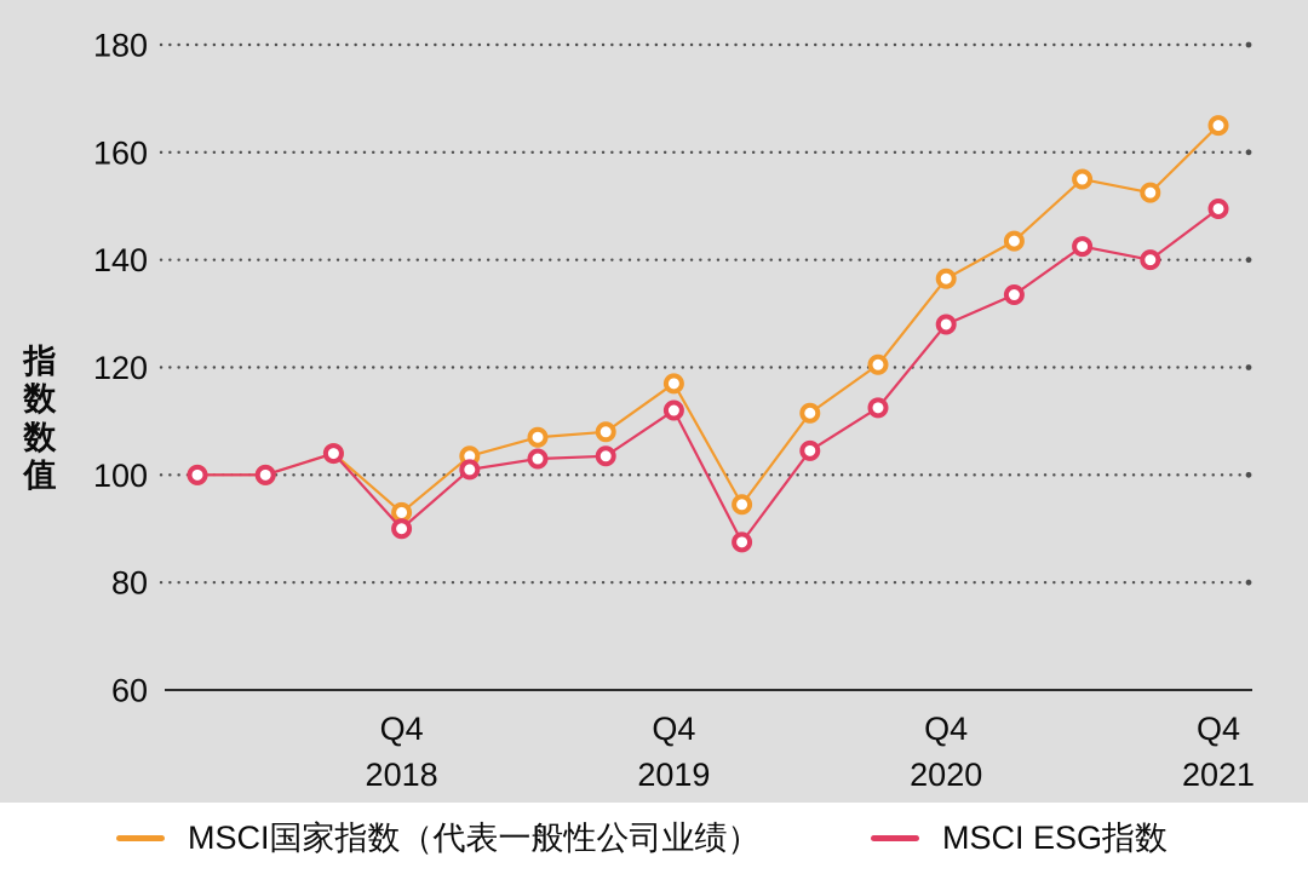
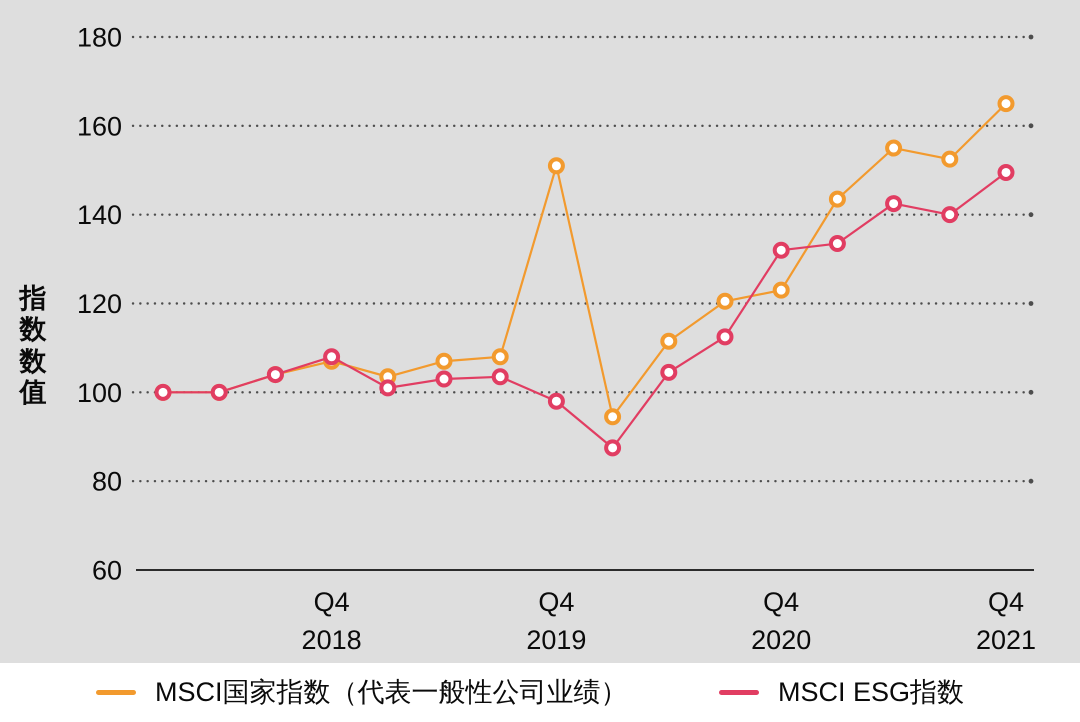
MSCI国家指数（代表一般性公司业绩）/2018 Q4: 93 -> 107
MSCI ESG指数/2018 Q4: 90 -> 108
MSCI国家指数（代表一般性公司业绩）/2019 Q4: 117 -> 151
MSCI ESG指数/2019 Q4: 112 -> 98
MSCI国家指数（代表一般性公司业绩）/2020 Q4: 136 -> 123
MSCI ESG指数/2020 Q4: 128 -> 132
